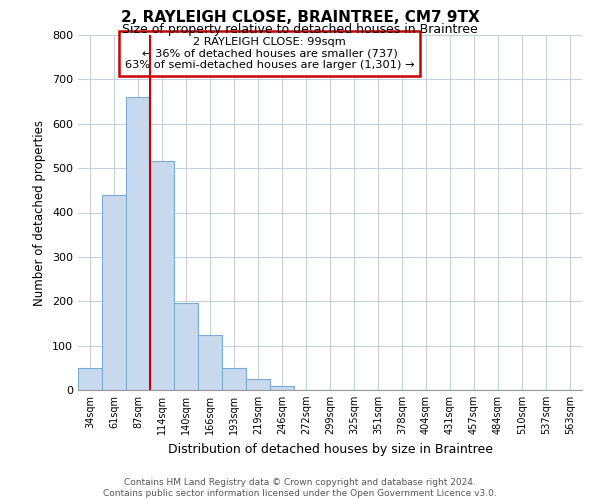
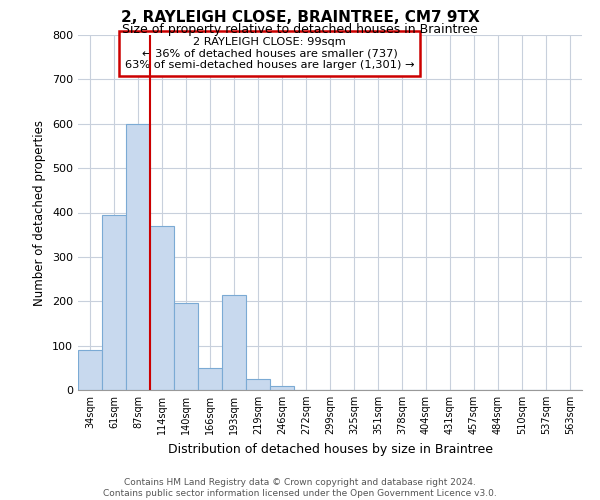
34sqm: 50 -> 90
61sqm: 440 -> 395
87sqm: 660 -> 600
114sqm: 515 -> 370
166sqm: 125 -> 50
193sqm: 50 -> 215
